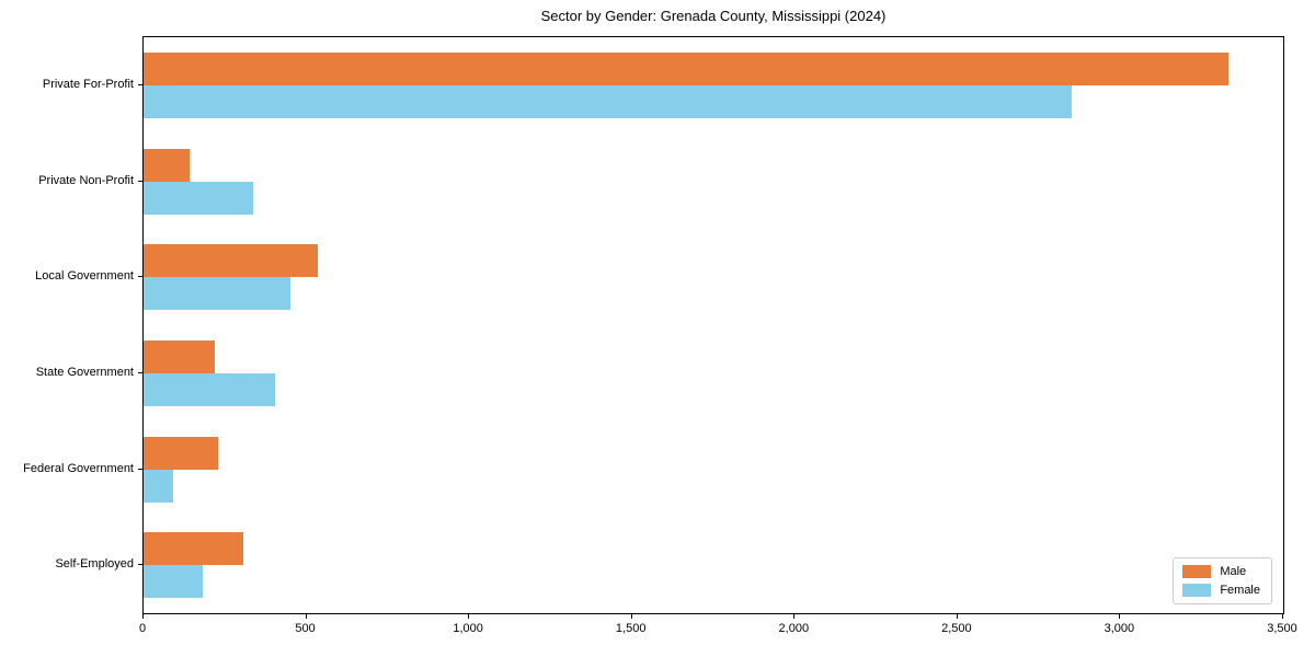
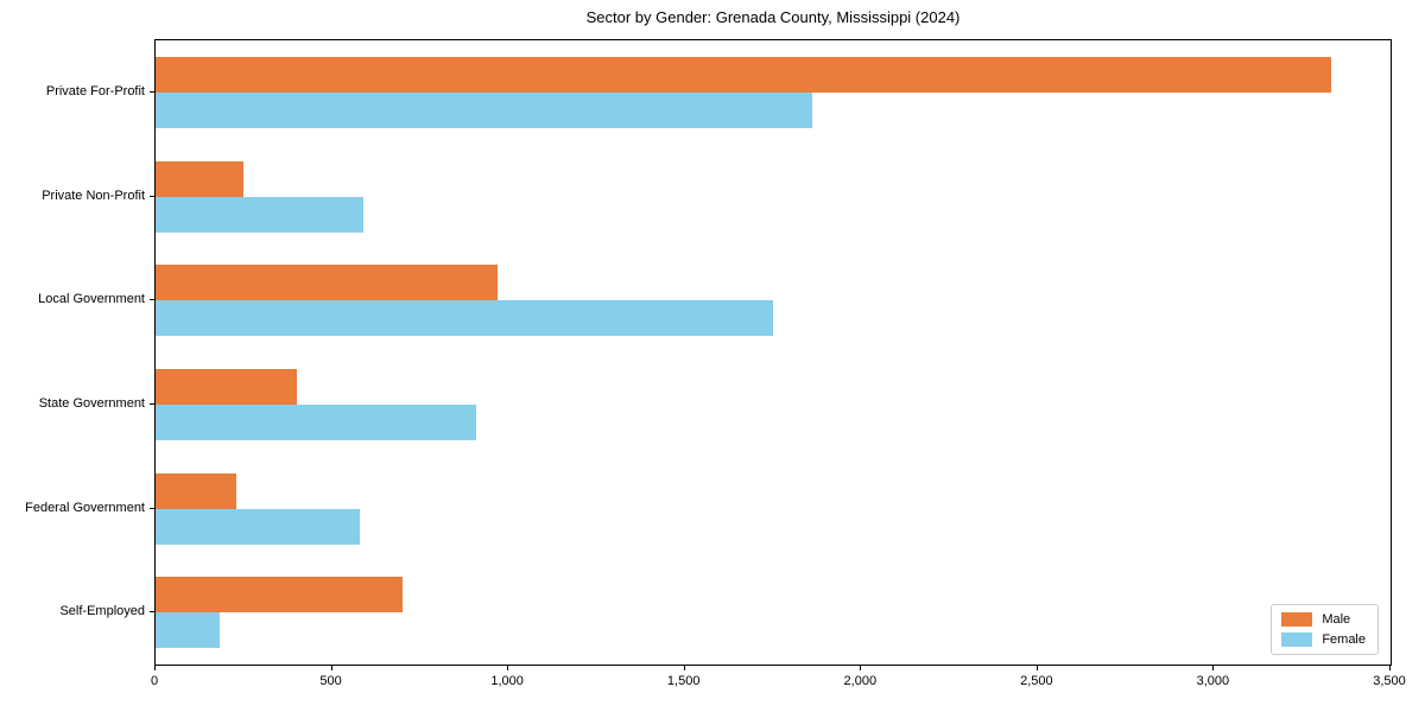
Female/Private For-Profit: 2850 -> 1860
Male/Private Non-Profit: 140 -> 250
Female/Private Non-Profit: 340 -> 590
Male/Local Government: 540 -> 970
Female/Local Government: 450 -> 1750
Male/State Government: 220 -> 400
Female/State Government: 400 -> 910
Female/Federal Government: 90 -> 580
Male/Self-Employed: 300 -> 700
